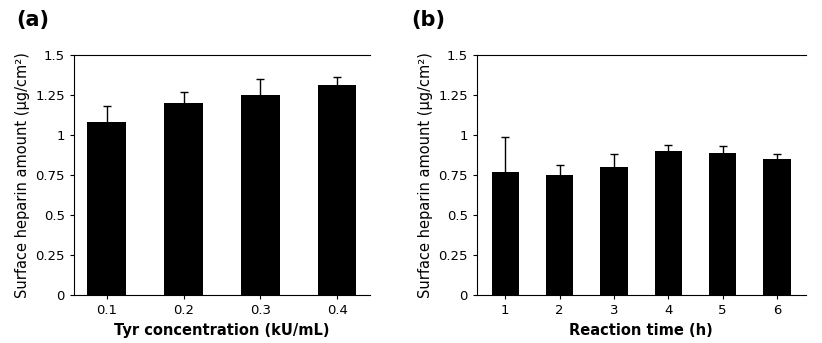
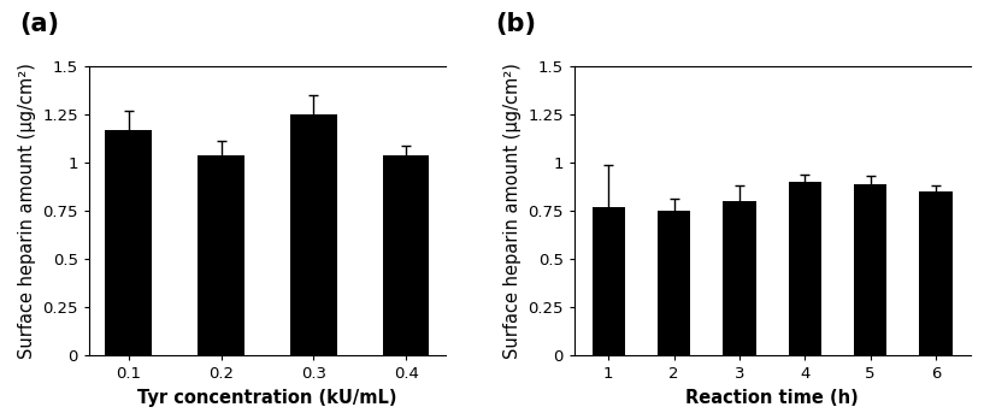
0.1: 1.08 -> 1.17
0.2: 1.20 -> 1.04
0.4: 1.31 -> 1.04
